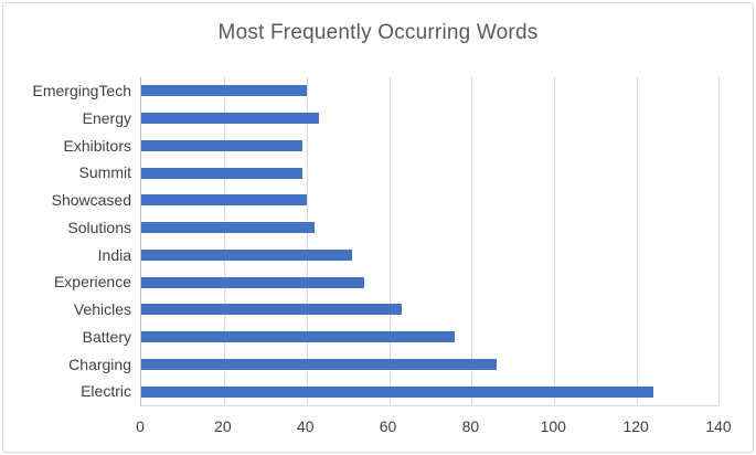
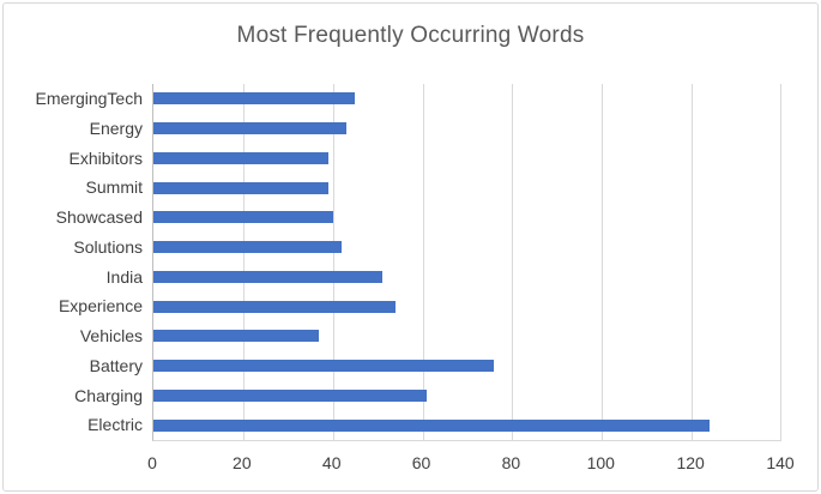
EmergingTech: 40 -> 45
Vehicles: 63 -> 37
Charging: 86 -> 61
